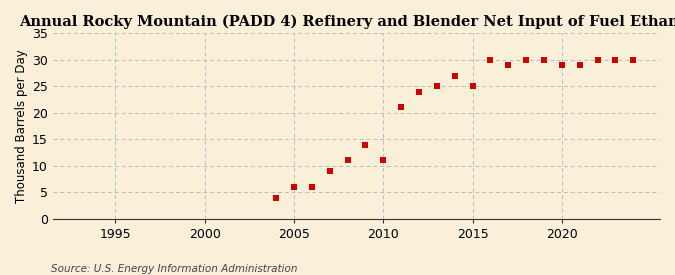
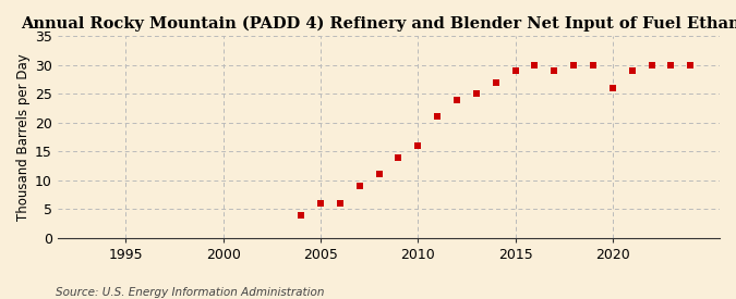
2010: 11 -> 16
2015: 25 -> 29
2020: 29 -> 26
